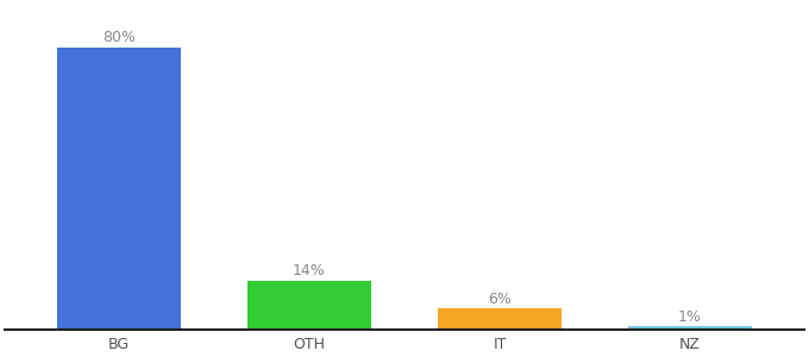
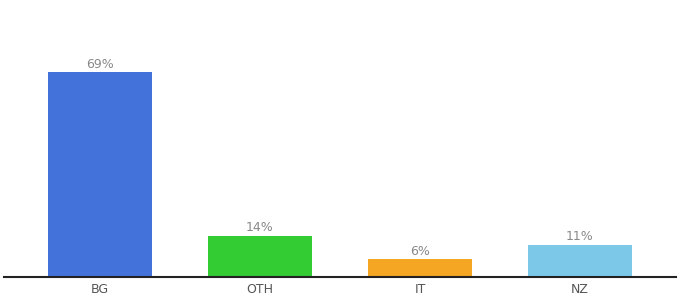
BG: 80% -> 69%
NZ: 1% -> 11%
